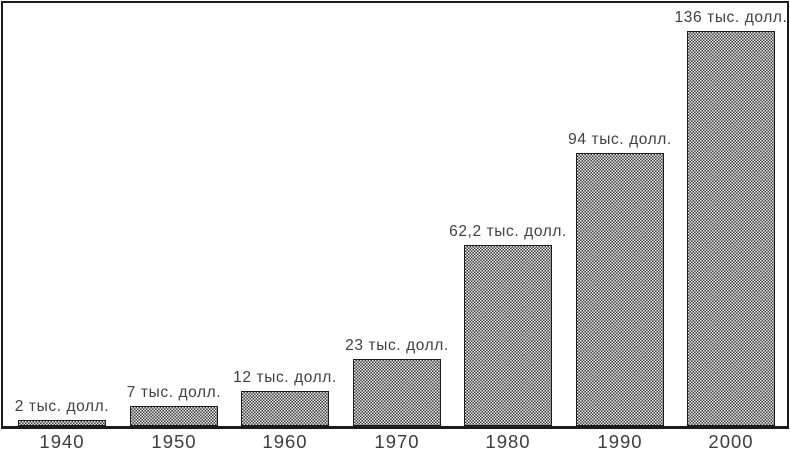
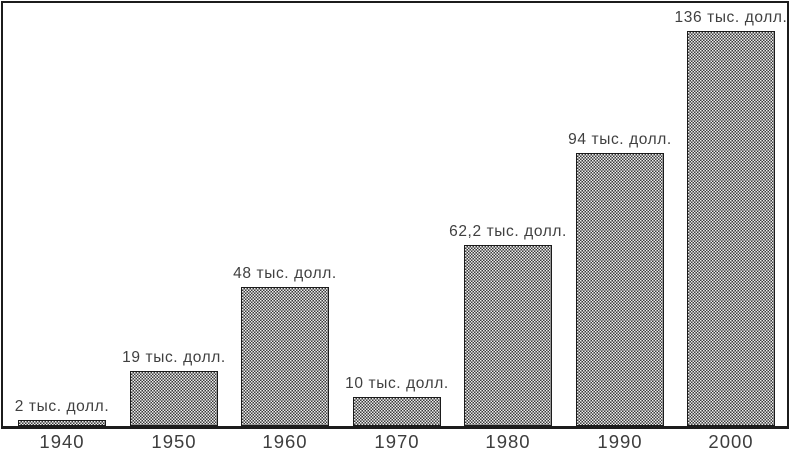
1950: 7 -> 19
1960: 12 -> 48
1970: 23 -> 10
